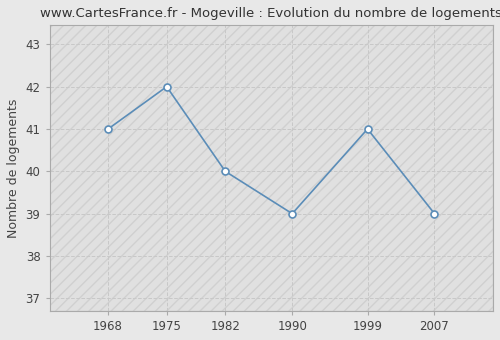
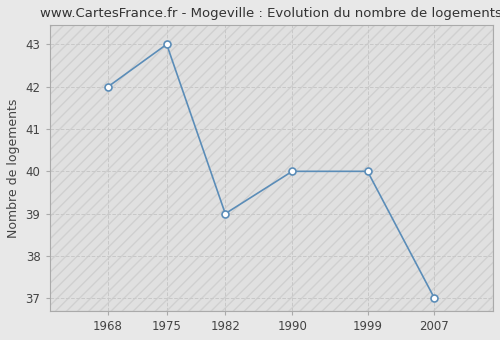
1968: 41 -> 42
1975: 42 -> 43
1982: 40 -> 39
1990: 39 -> 40
1999: 41 -> 40
2007: 39 -> 37
